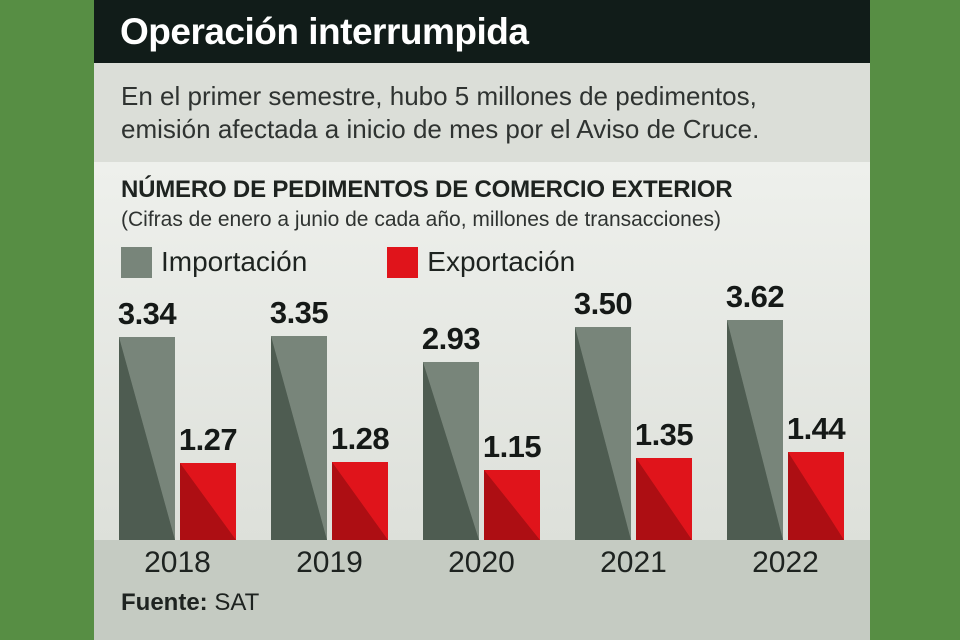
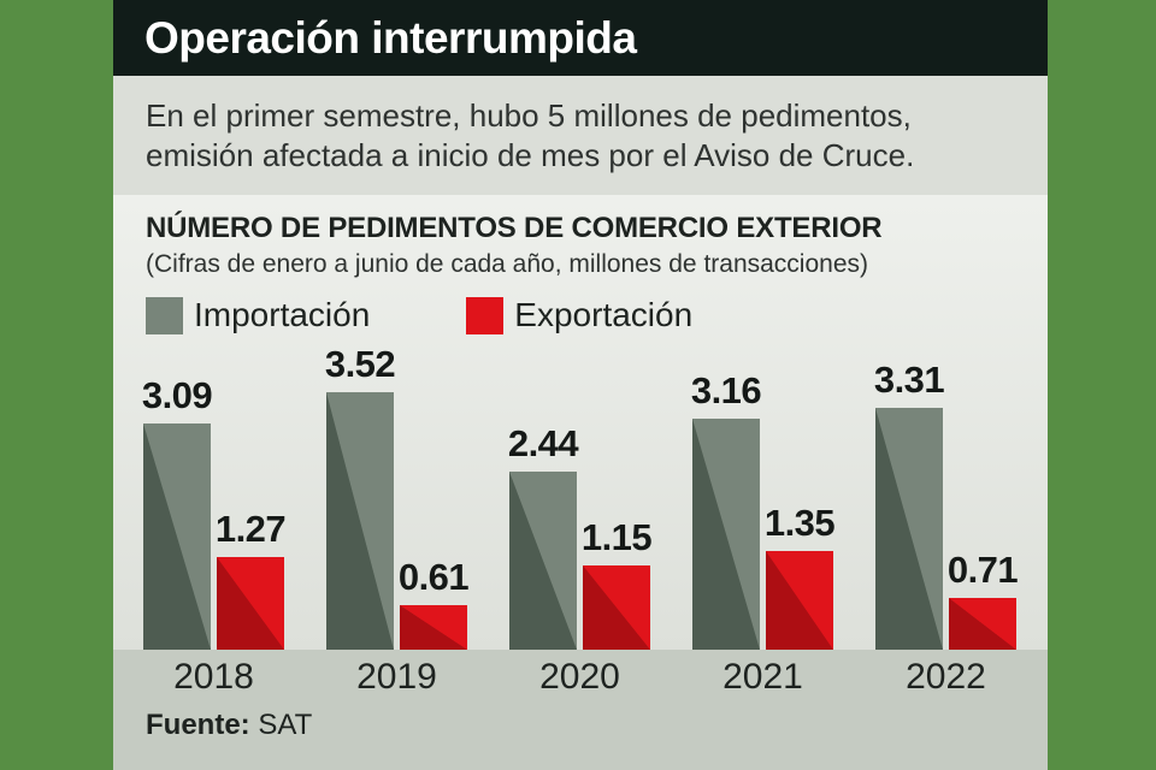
Importación/2018: 3.34 -> 3.09
Importación/2019: 3.35 -> 3.52
Exportación/2019: 1.28 -> 0.61
Importación/2020: 2.93 -> 2.44
Importación/2021: 3.50 -> 3.16
Importación/2022: 3.62 -> 3.31
Exportación/2022: 1.44 -> 0.71
